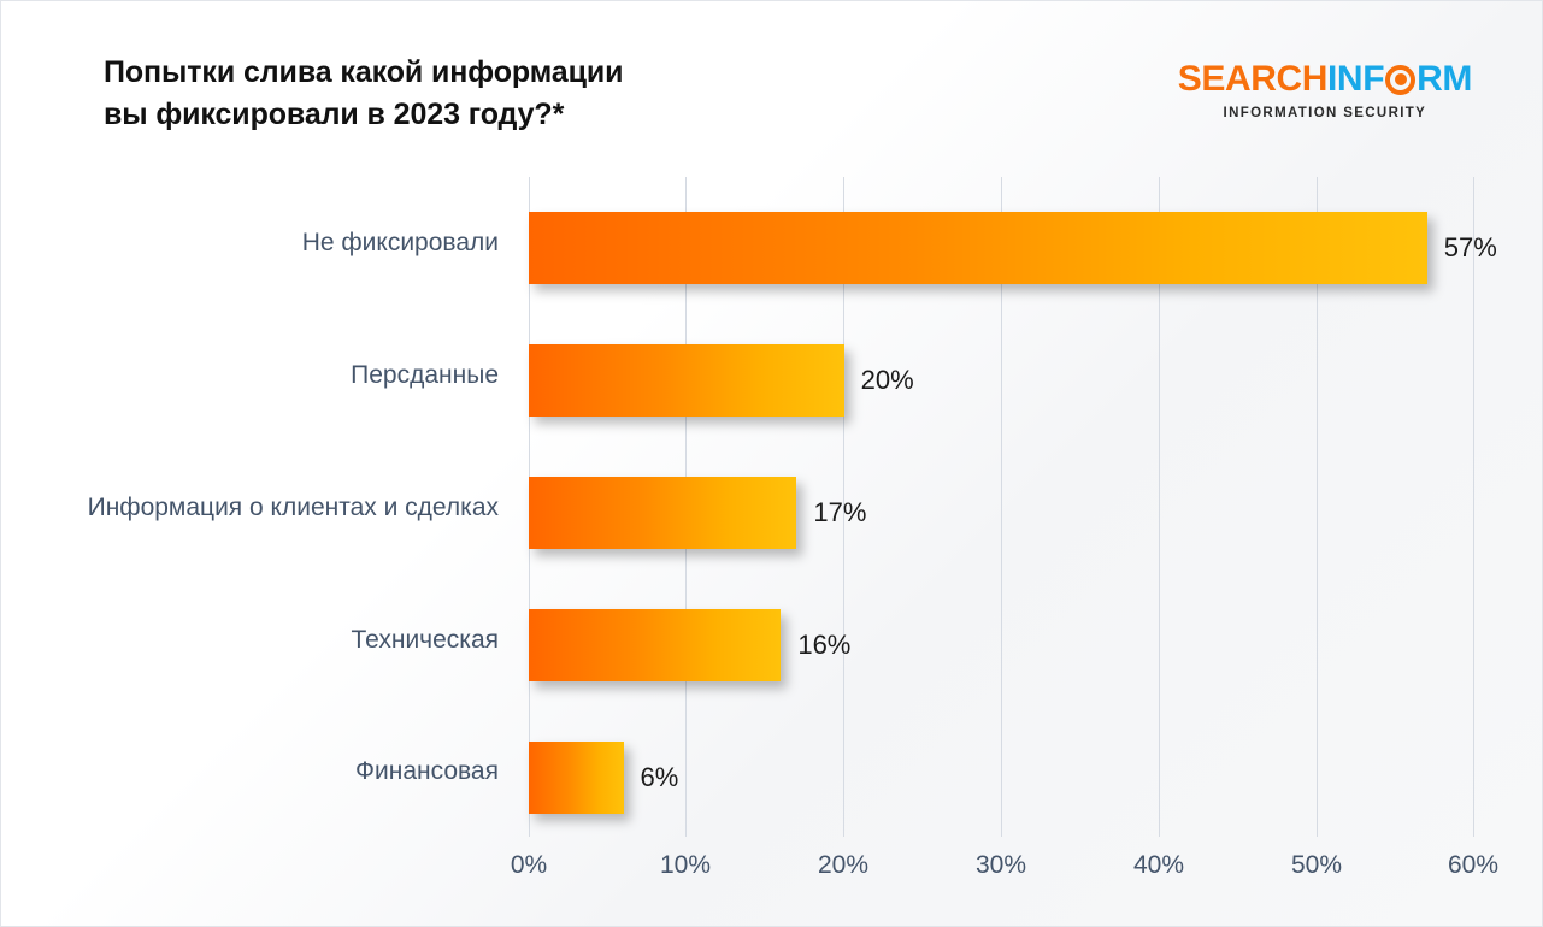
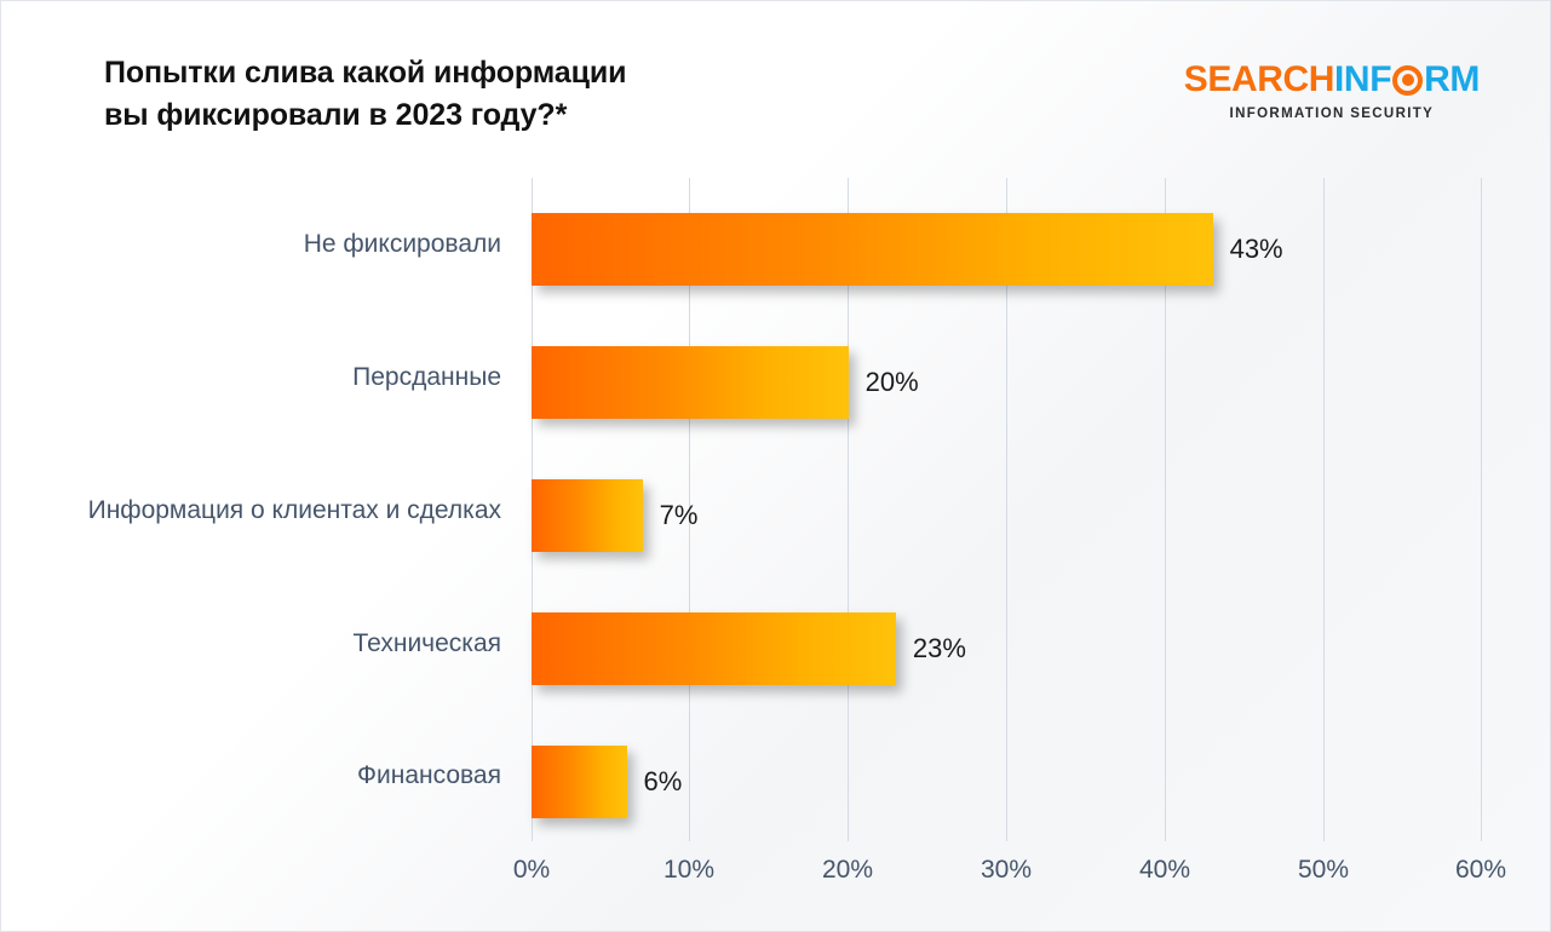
Не фиксировали: 57% -> 43%
Информация о клиентах и сделках: 17% -> 7%
Техническая: 16% -> 23%
